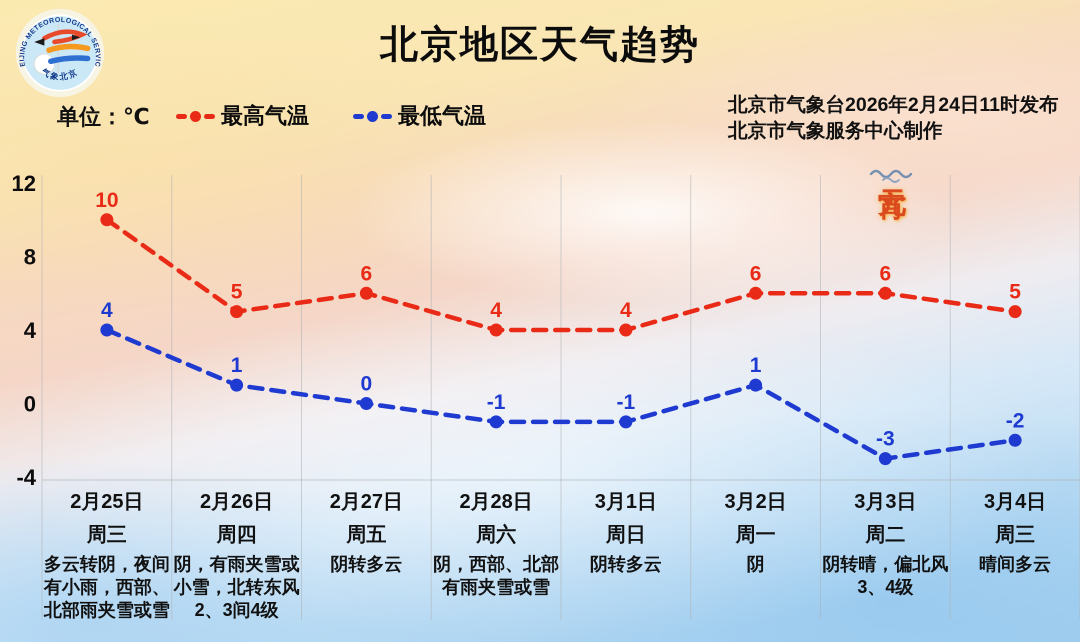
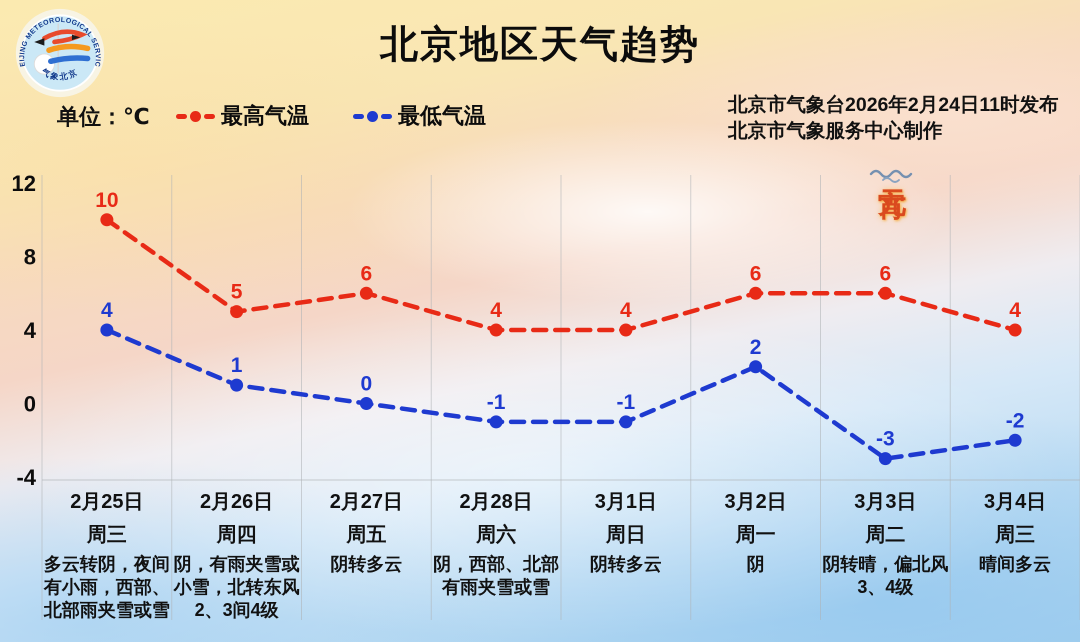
最低气温/3月2日: 1 -> 2
最高气温/3月4日: 5 -> 4
